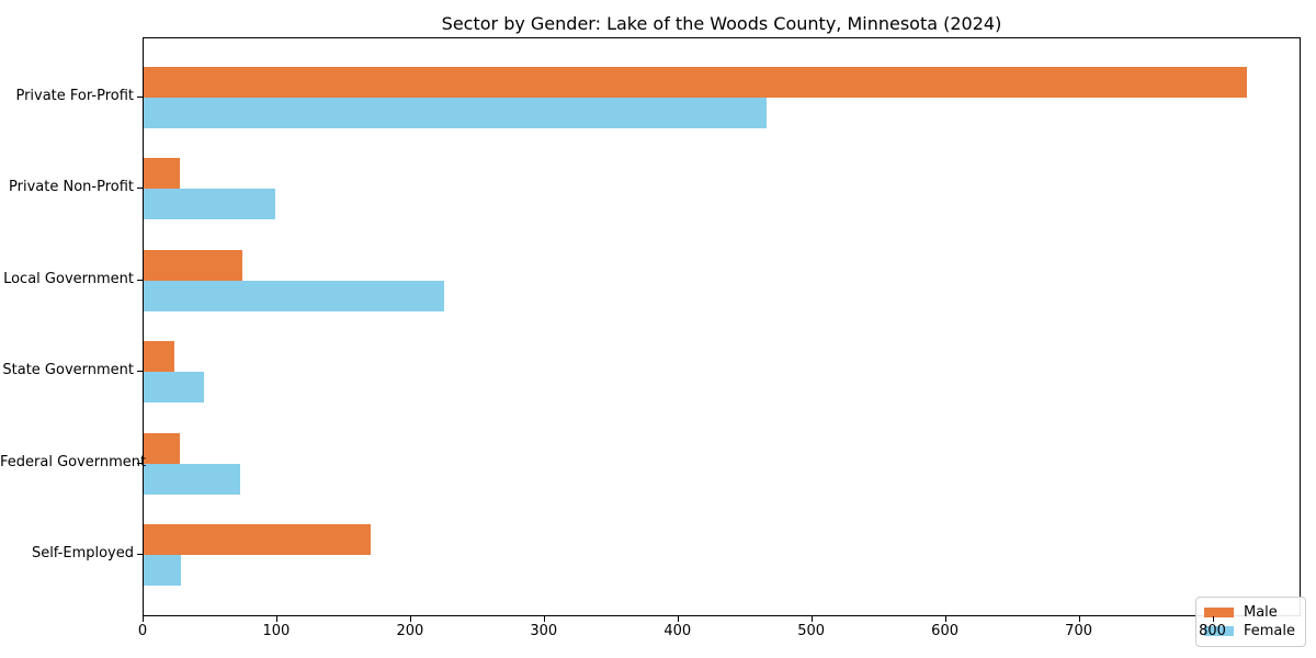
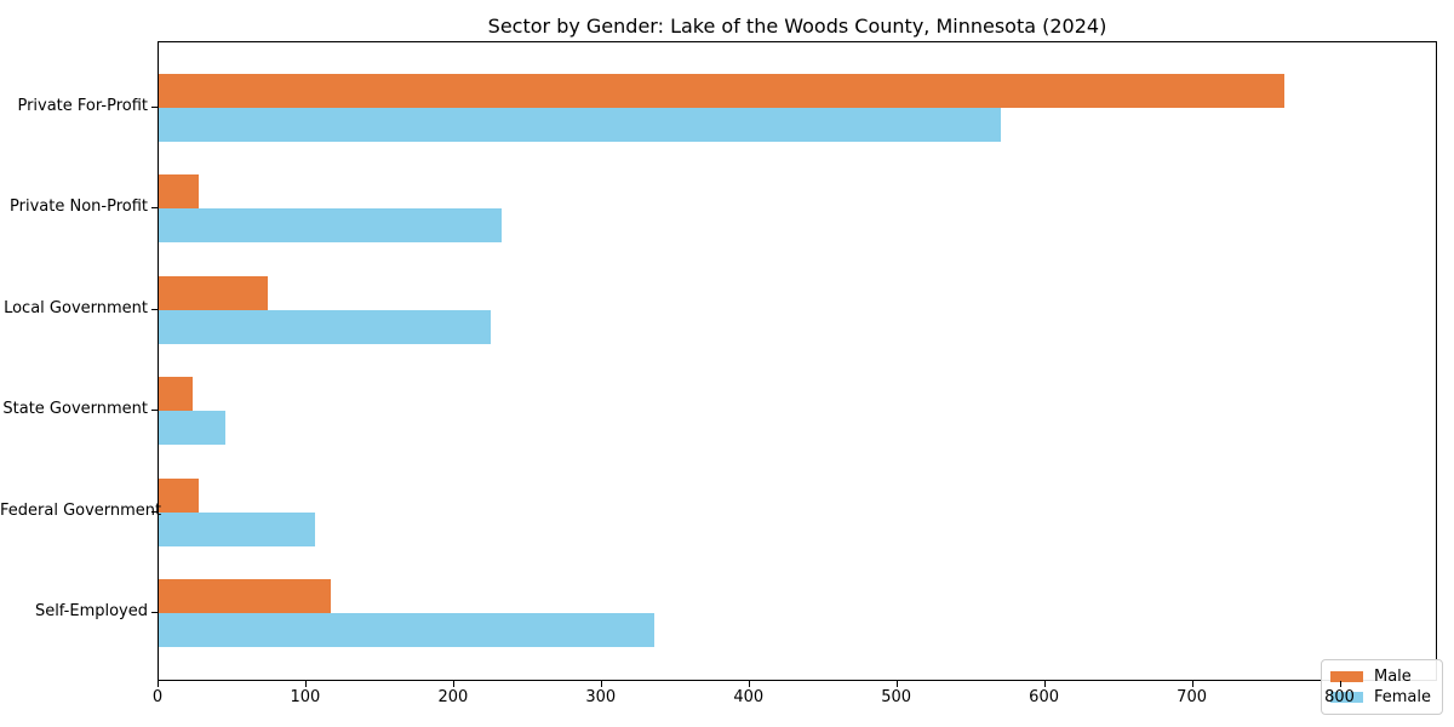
Male/Private For-Profit: 825 -> 762
Female/Private For-Profit: 466 -> 570
Female/Private Non-Profit: 98 -> 232
Female/Federal Government: 72 -> 106
Male/Self-Employed: 170 -> 116
Female/Self-Employed: 28 -> 335
